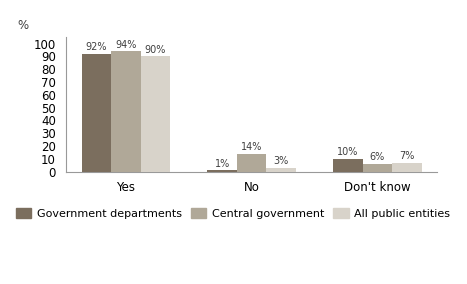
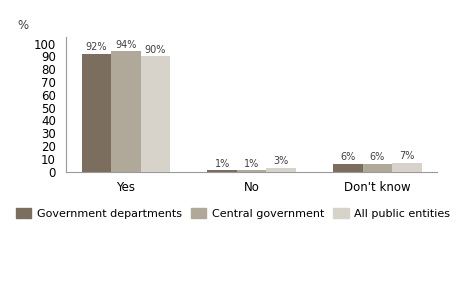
Central government/No: 14% -> 1%
Government departments/Don't know: 10% -> 6%
